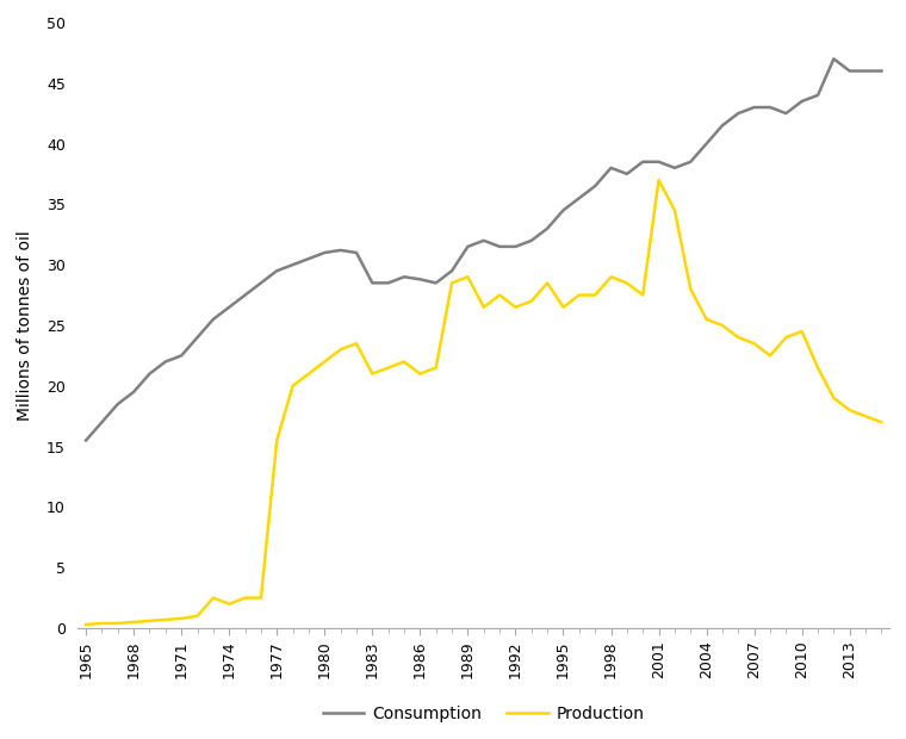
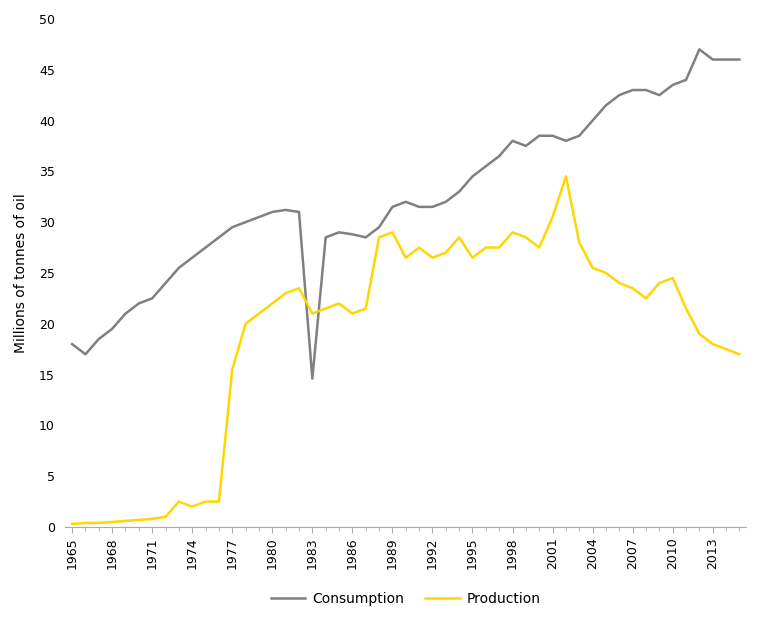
Consumption/1965: 15.5 -> 18.0
Consumption/1983: 28.5 -> 14.6
Production/2001: 37.0 -> 30.5
